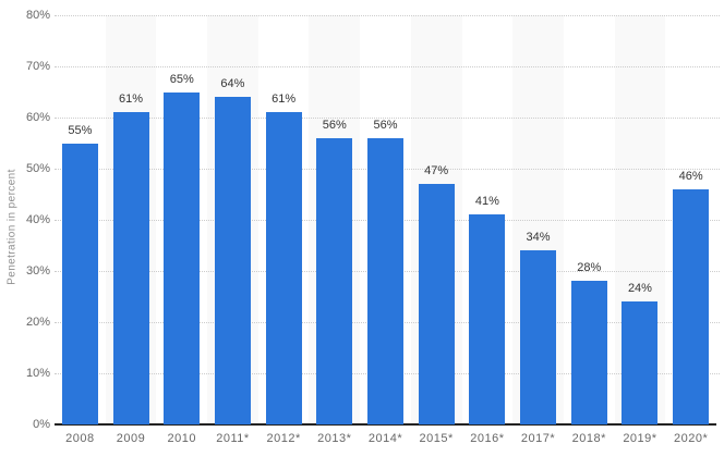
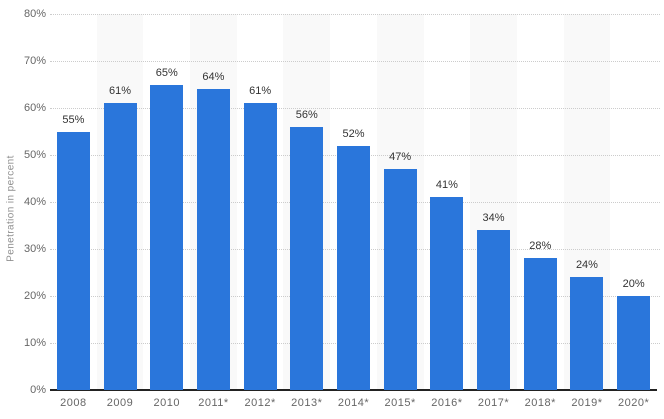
2014*: 56% -> 52%
2020*: 46% -> 20%
